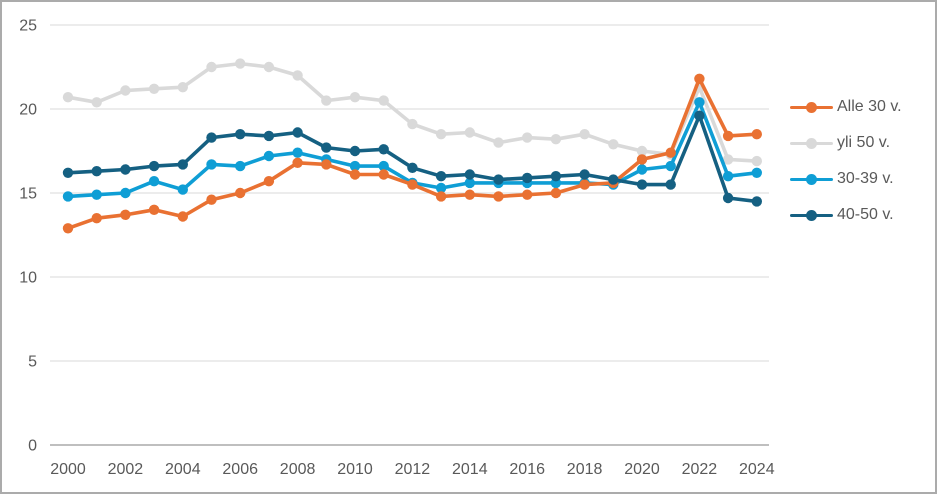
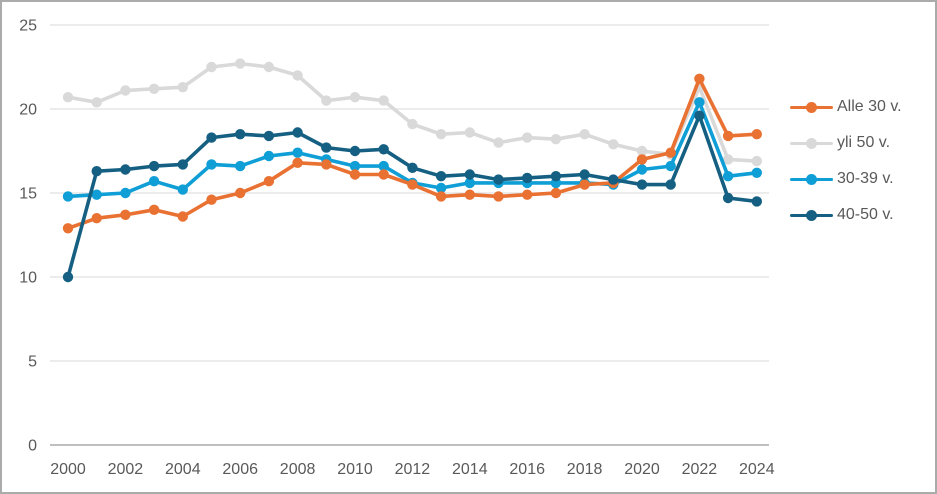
40-50 v./2000: 16.2 -> 10.0
